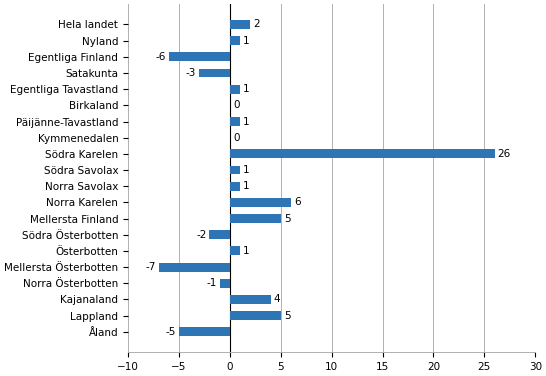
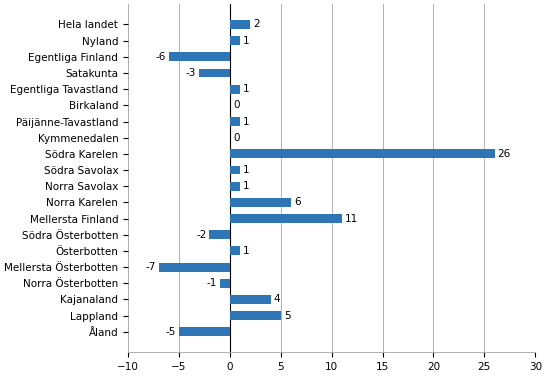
Mellersta Finland: 5 -> 11
